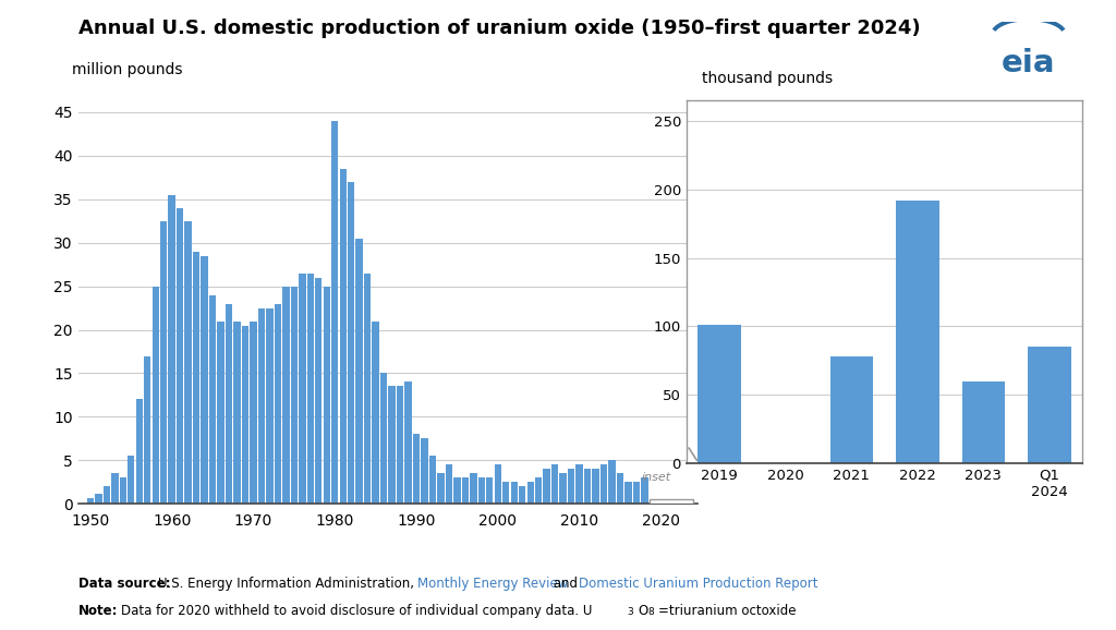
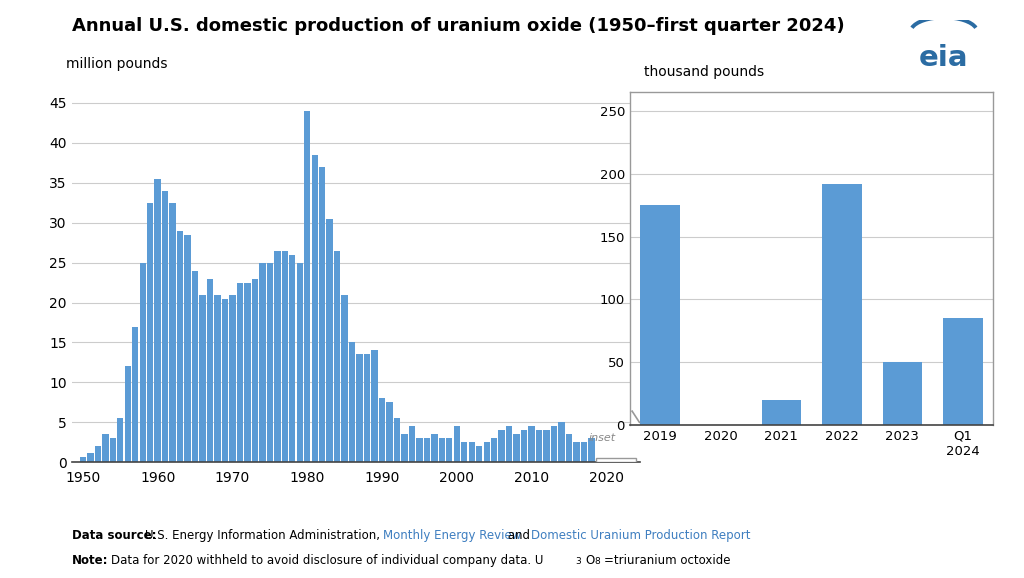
2019: 101 -> 175
2021: 78 -> 20
2023: 60 -> 50
